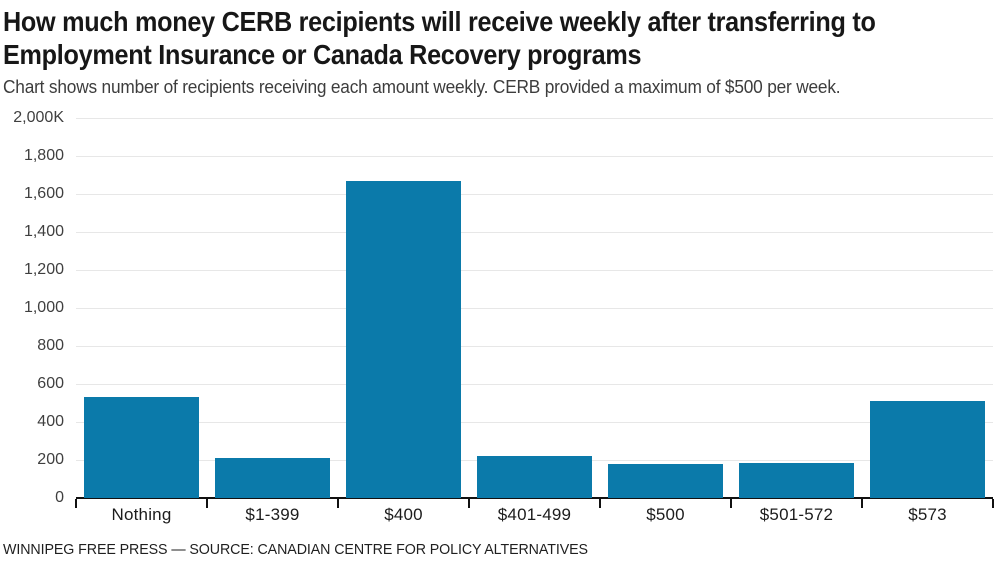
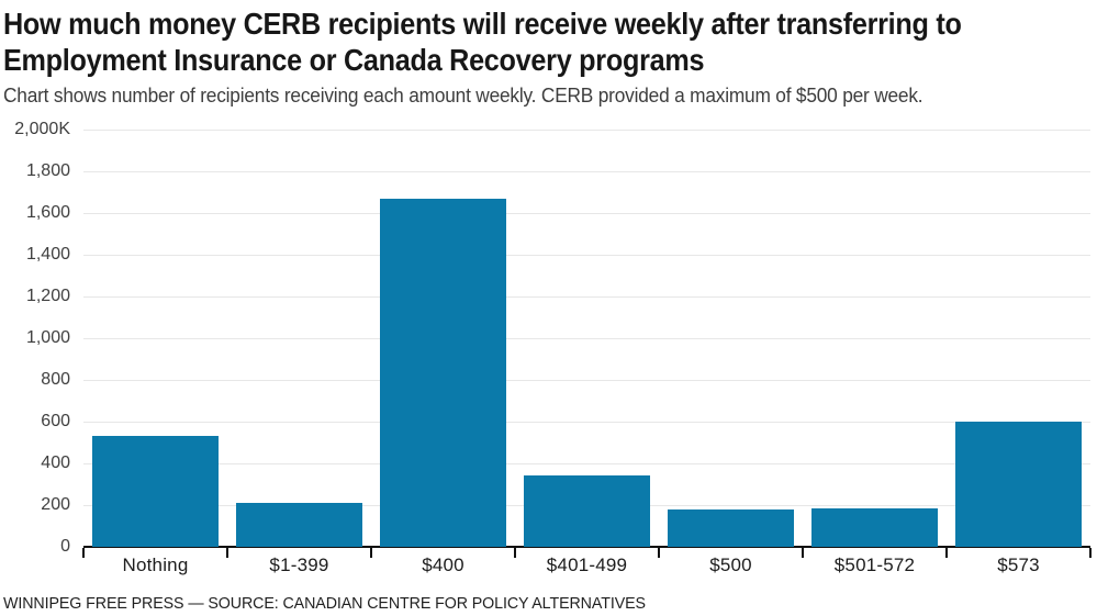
$401-499: 220K -> 340K
$573: 510K -> 600K
